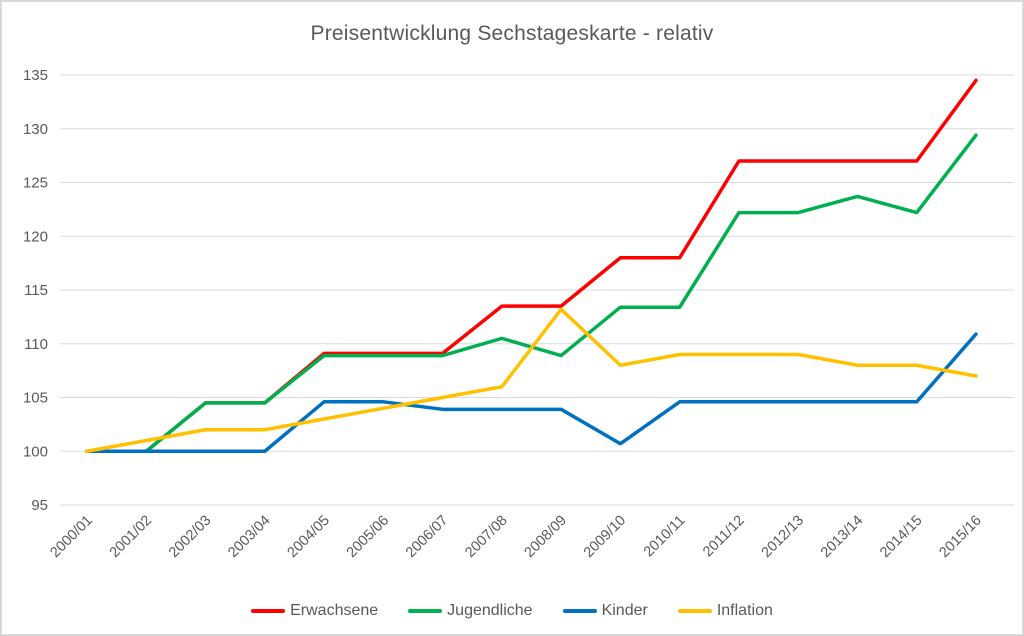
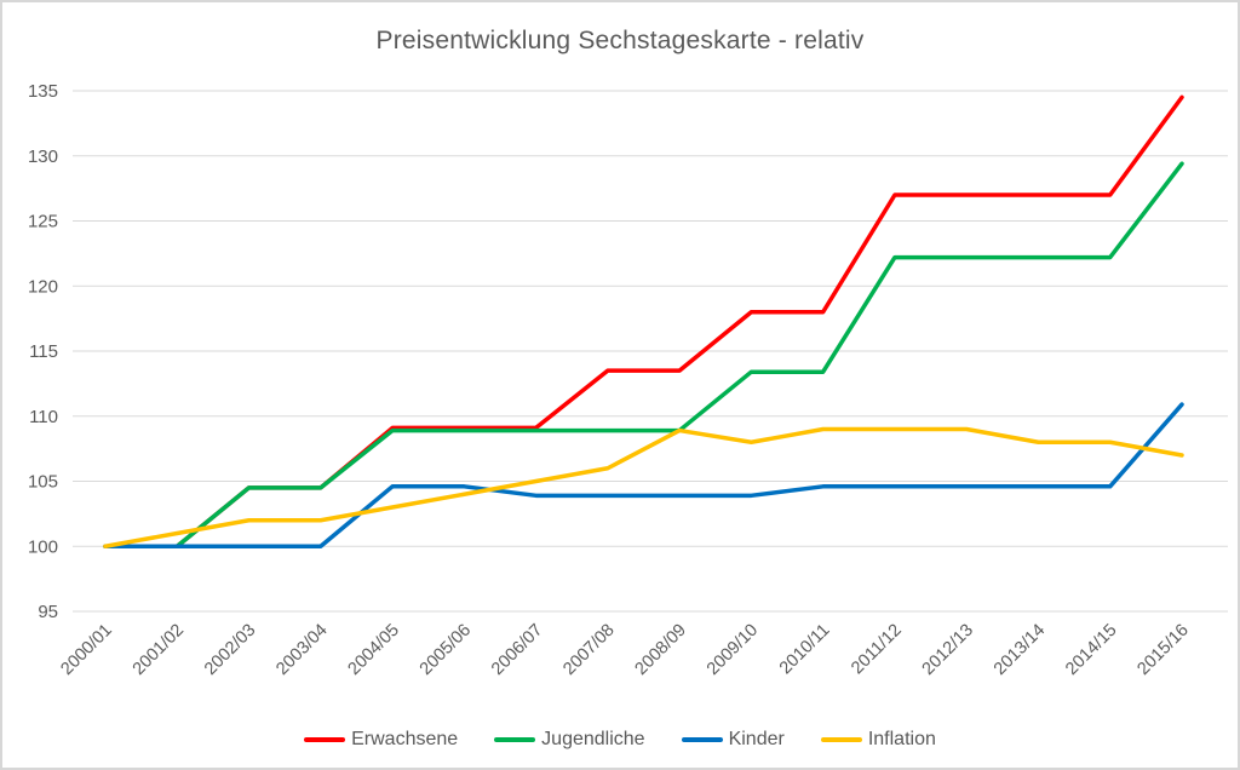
Jugendliche/2007/08: 110.5 -> 108.9
Inflation/2008/09: 113.2 -> 108.9
Kinder/2009/10: 100.7 -> 103.9
Jugendliche/2013/14: 123.7 -> 122.2
